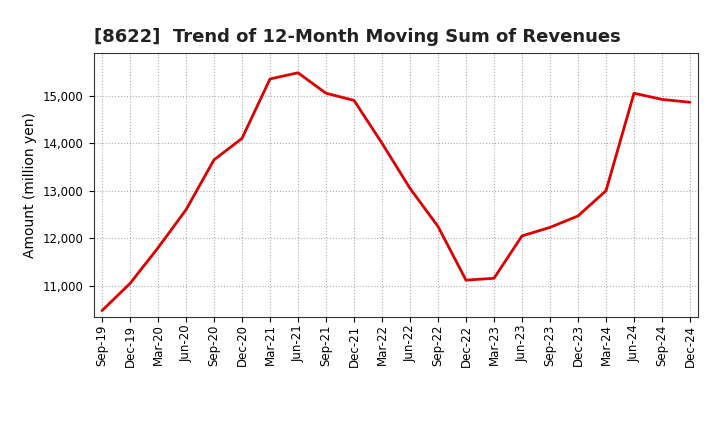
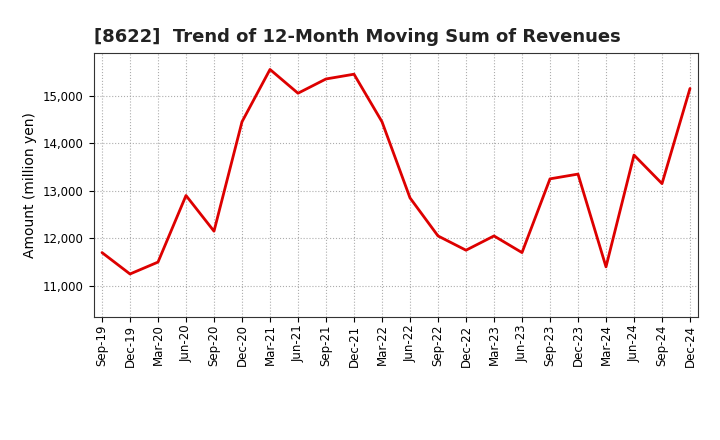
Sep-19: 10,480 -> 11,700
Dec-19: 11,050 -> 11,250
Mar-20: 11,800 -> 11,500
Jun-20: 12,600 -> 12,900
Sep-20: 13,650 -> 12,150
Dec-20: 14,100 -> 14,450
Mar-21: 15,350 -> 15,550
Jun-21: 15,480 -> 15,050
Sep-21: 15,050 -> 15,350
Dec-21: 14,900 -> 15,450
Mar-22: 14,000 -> 14,450
Jun-22: 13,050 -> 12,850
Sep-22: 12,250 -> 12,050
Dec-22: 11,120 -> 11,750
Mar-23: 11,160 -> 12,050
Jun-23: 12,050 -> 11,700
Sep-23: 12,230 -> 13,250
Dec-23: 12,470 -> 13,350
Mar-24: 13,000 -> 11,400
Jun-24: 15,050 -> 13,750
Sep-24: 14,920 -> 13,150
Dec-24: 14,860 -> 15,150
